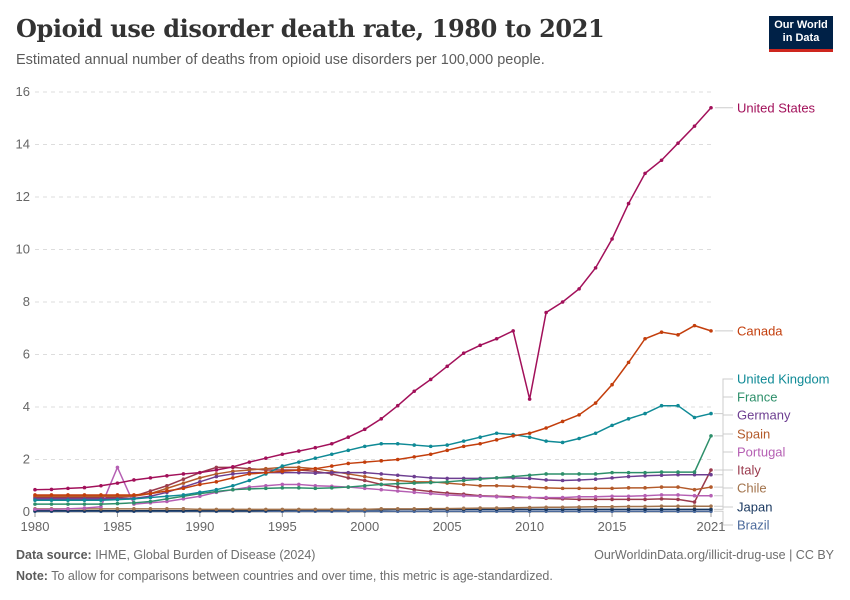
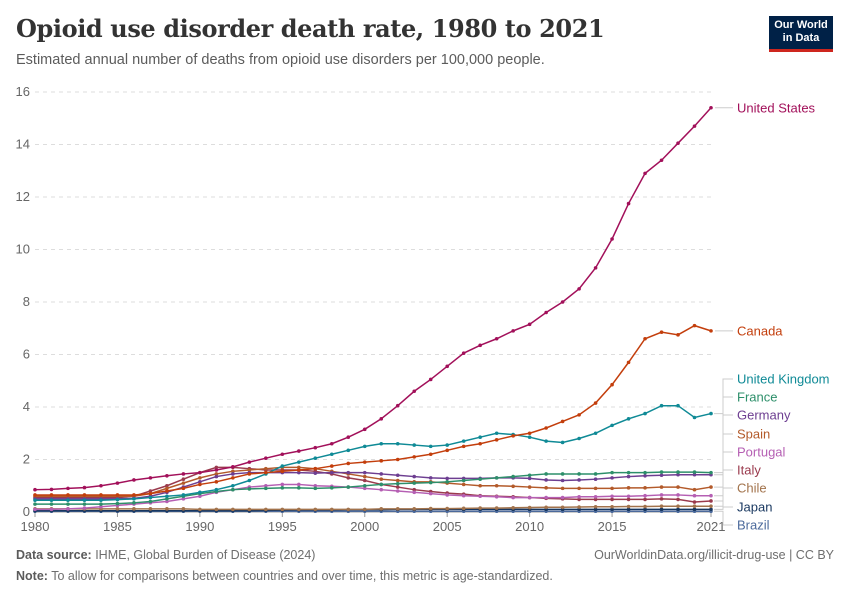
Portugal/1985: 1.7 -> 0.2
United States/2010: 4.3 -> 7.2
France/2021: 2.9 -> 1.5
Italy/2021: 1.6 -> 0.4
